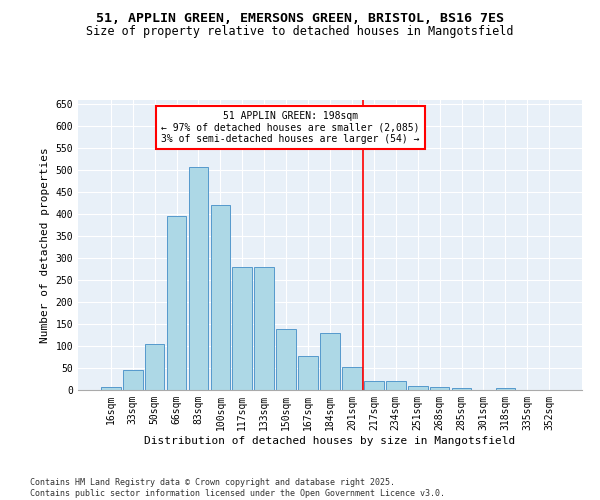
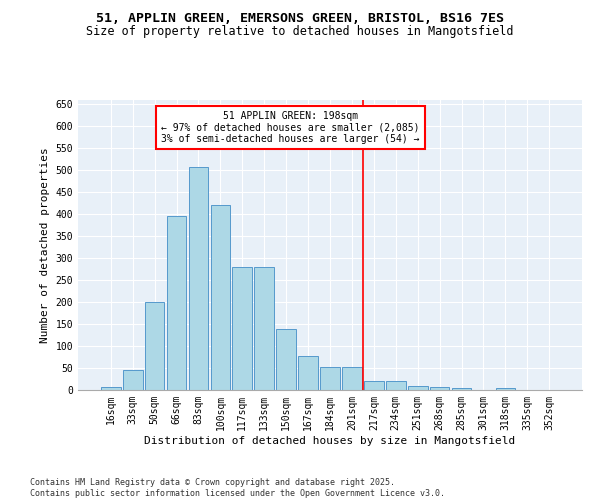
50sqm: 105 -> 200
184sqm: 130 -> 52
